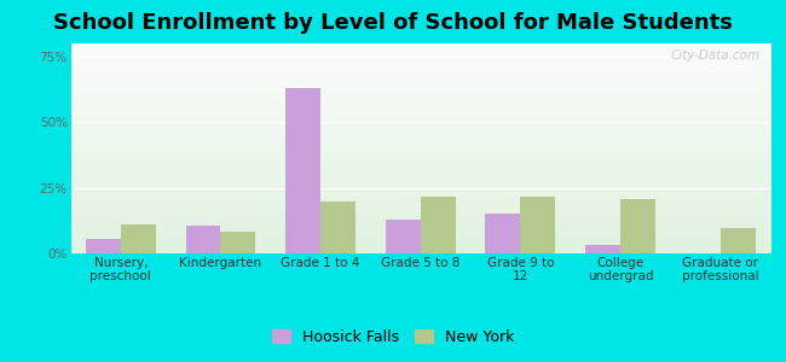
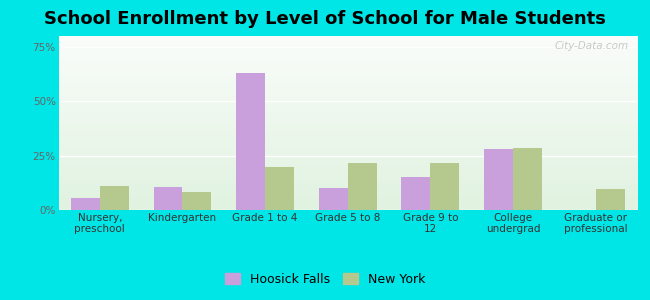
Hoosick Falls/Grade 5 to 8: 13.0% -> 10.0%
Hoosick Falls/College undergrad: 3.0% -> 28.0%
New York/College undergrad: 20.5% -> 28.5%
